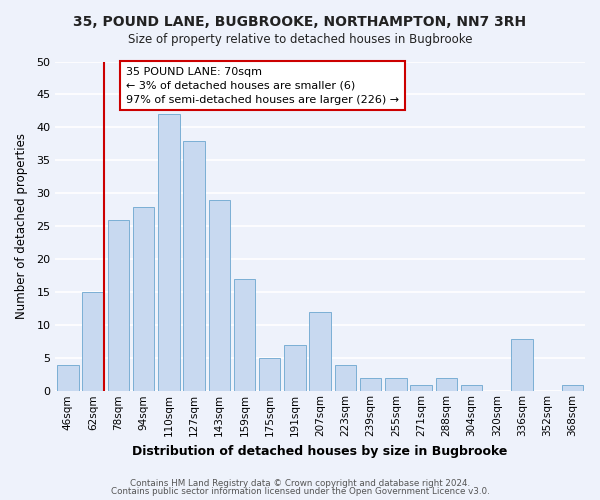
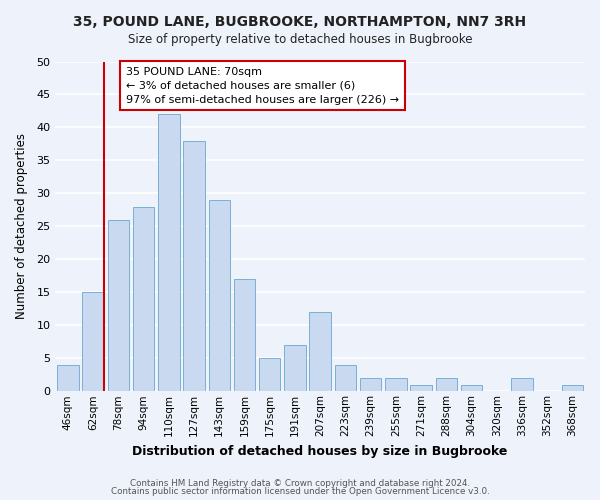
336sqm: 8 -> 2
